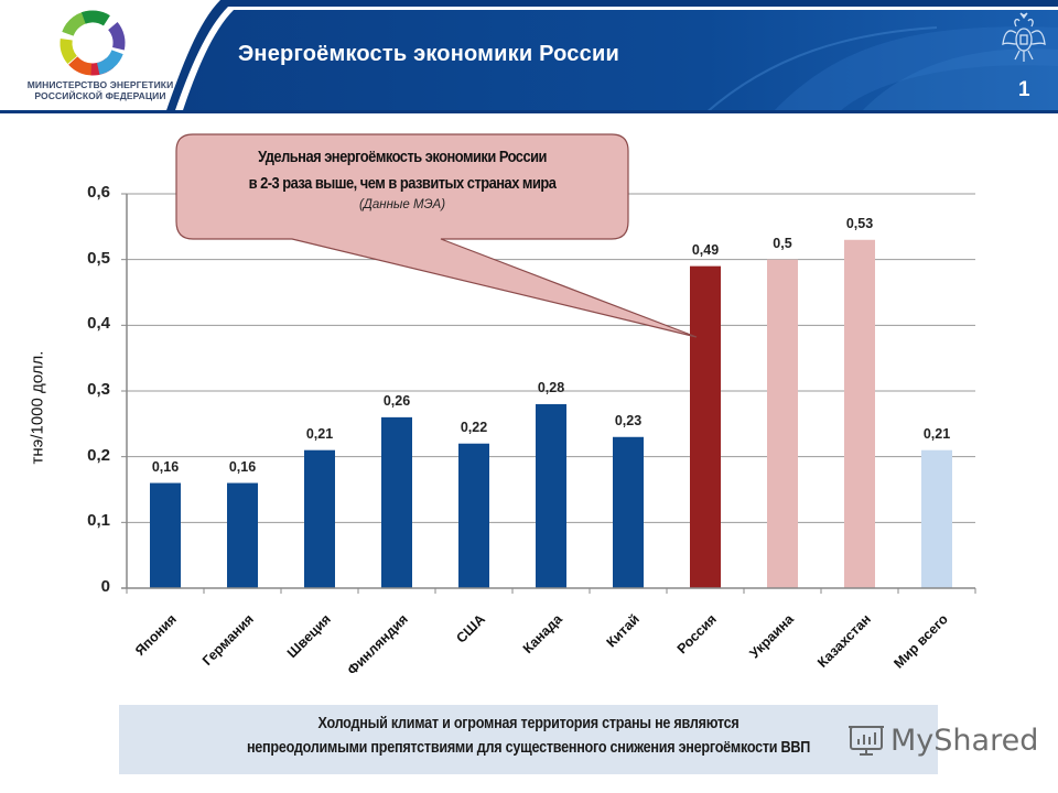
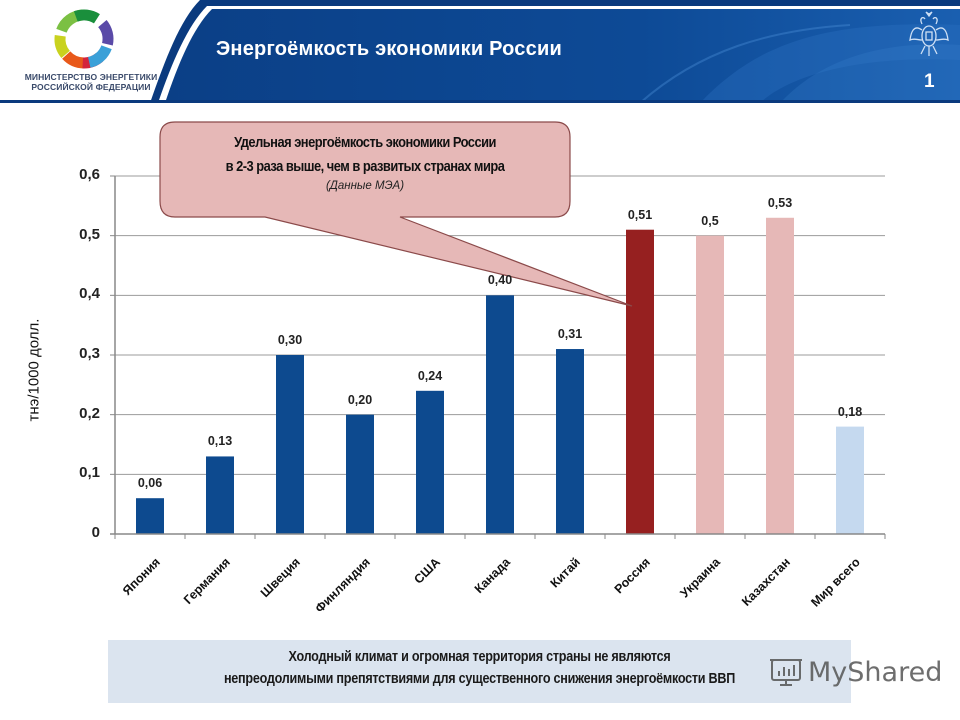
Япония: 0,16 -> 0,06
Германия: 0,16 -> 0,13
Швеция: 0,21 -> 0,30
Финляндия: 0,26 -> 0,20
США: 0,22 -> 0,24
Канада: 0,28 -> 0,40
Китай: 0,23 -> 0,31
Россия: 0,49 -> 0,51
Мир всего: 0,21 -> 0,18
